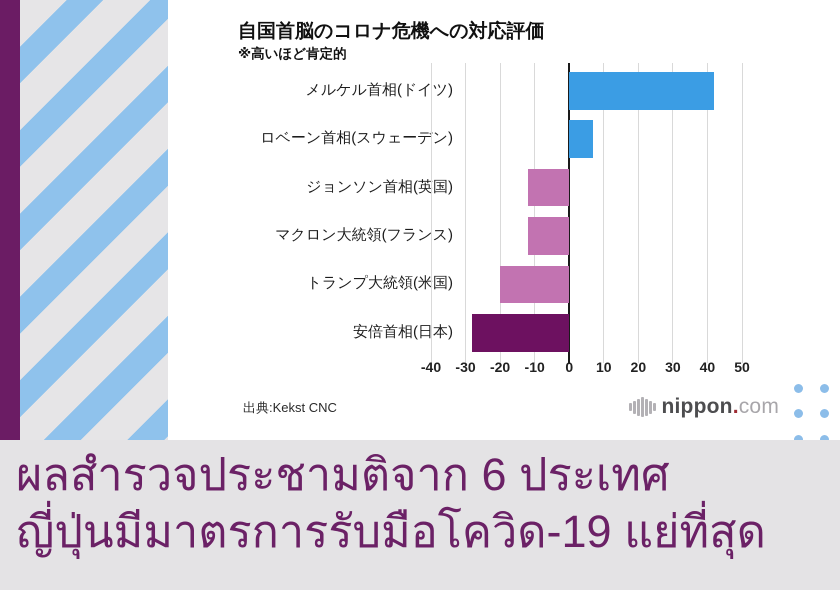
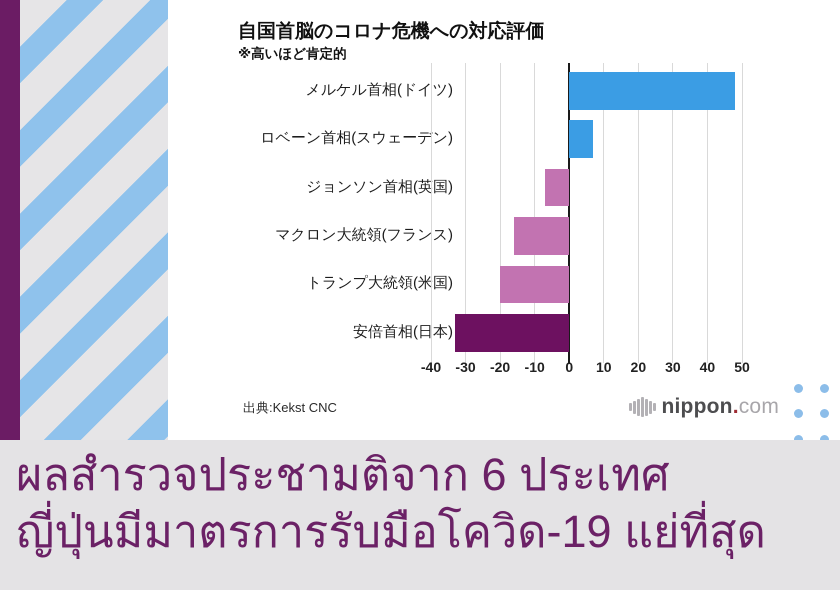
メルケル首相(ドイツ): 42 -> 48
ジョンソン首相(英国): -12 -> -7
マクロン大統領(フランス): -12 -> -16
安倍首相(日本): -28 -> -33
